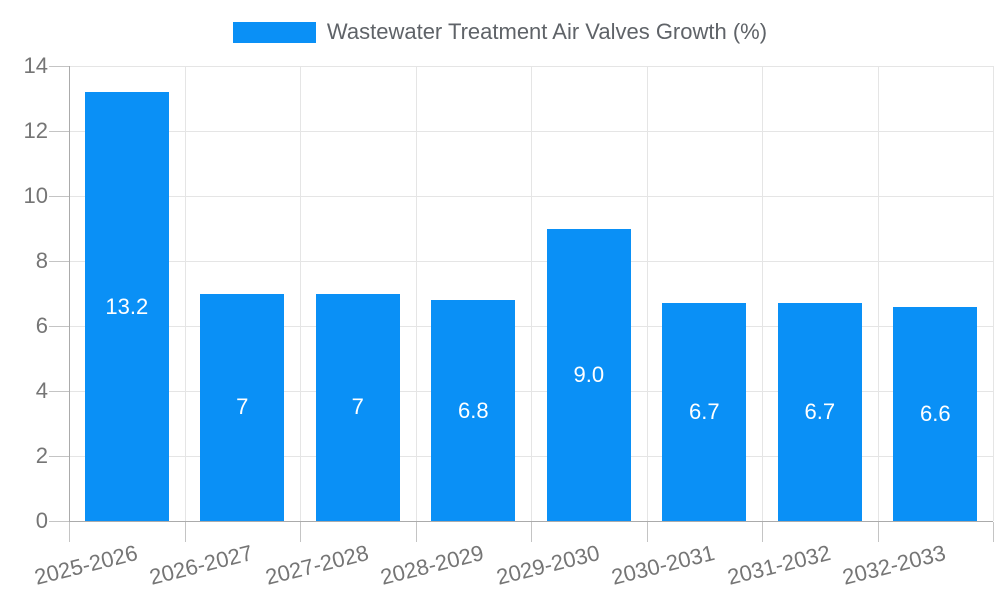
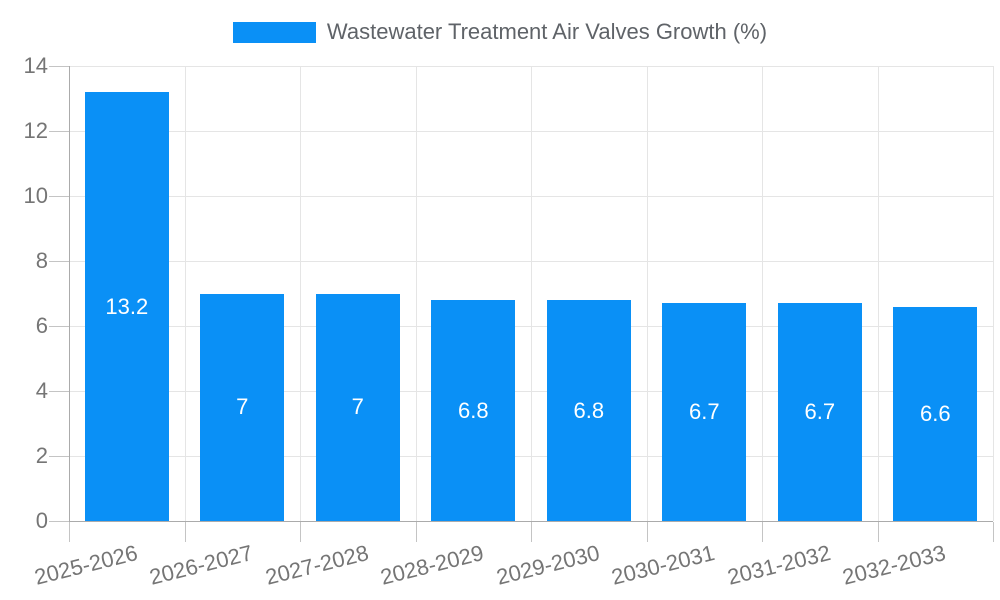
2029-2030: 9.0 -> 6.8
